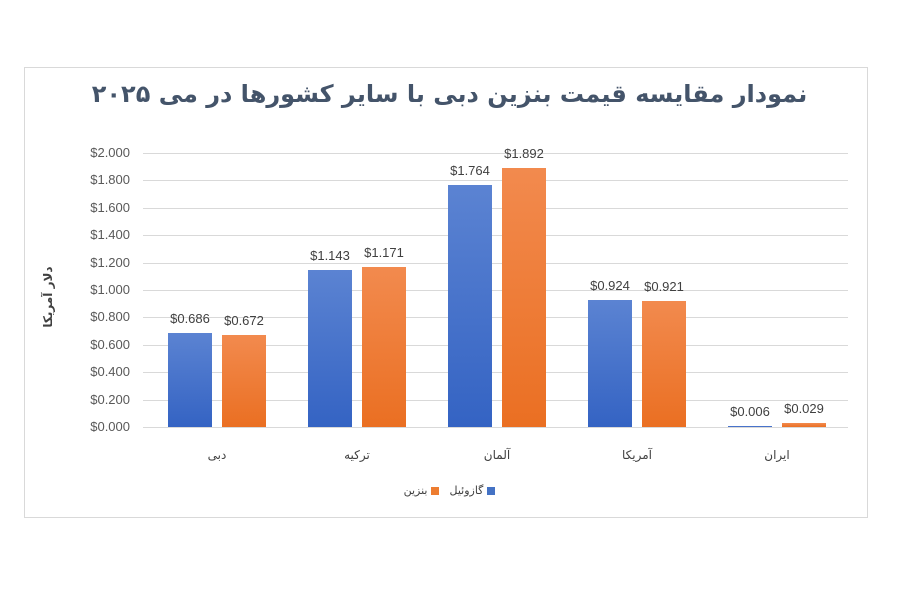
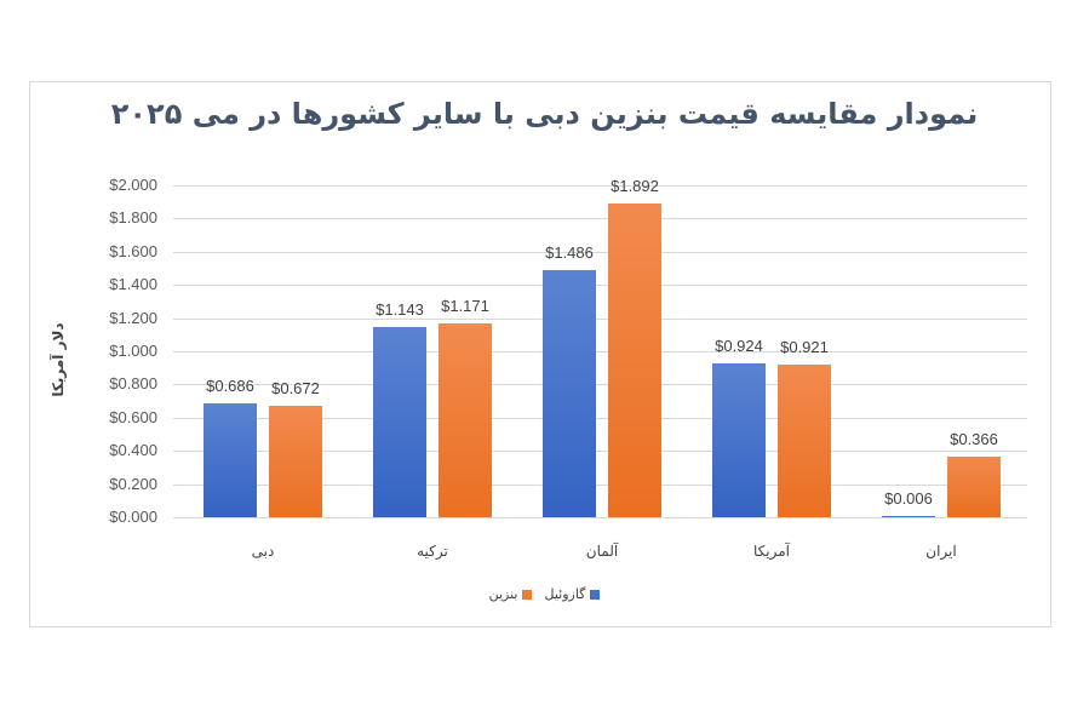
گازوئیل/آلمان: $1.764 -> $1.486
بنزین/ایران: $0.029 -> $0.366
